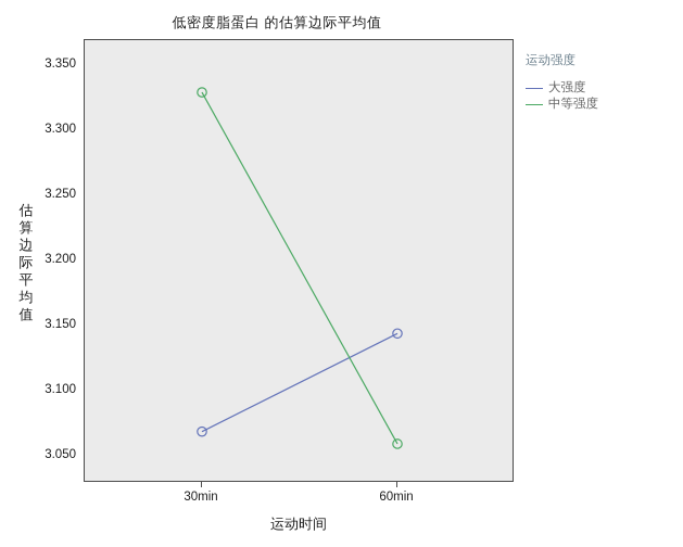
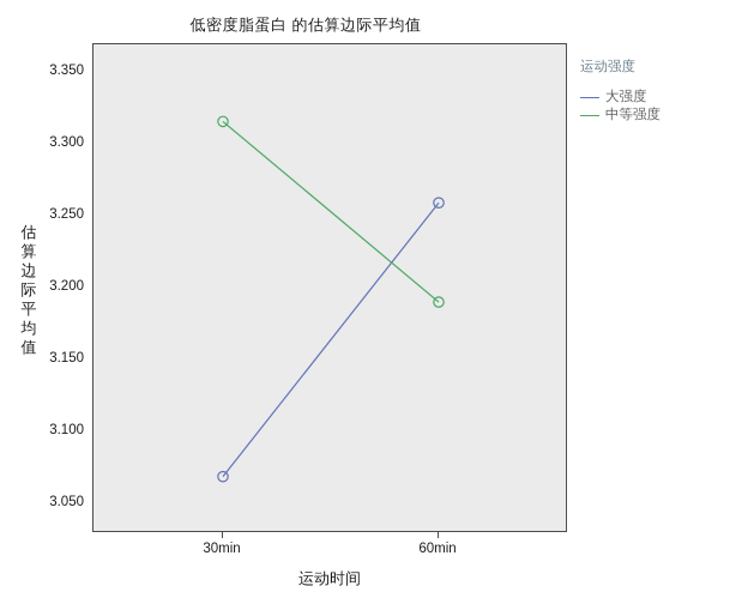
中等强度/30min: 3.320 -> 3.307
大强度/60min: 3.143 -> 3.253
中等强度/60min: 3.062 -> 3.187
